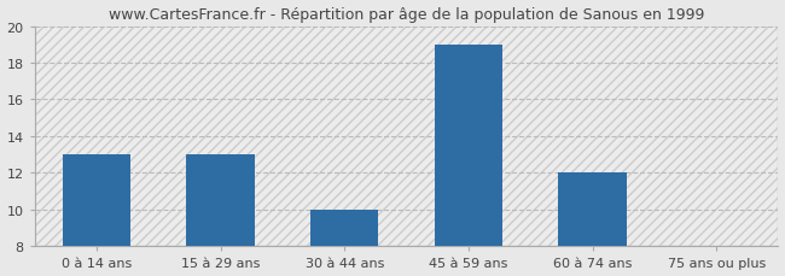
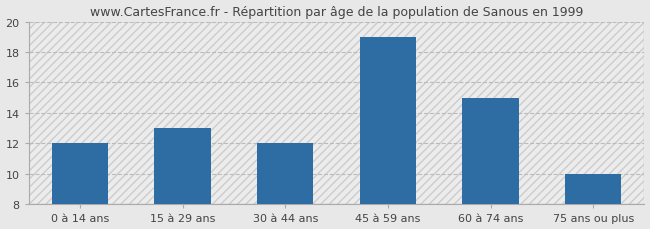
0 à 14 ans: 13 -> 12
30 à 44 ans: 10 -> 12
60 à 74 ans: 12 -> 15
75 ans ou plus: 8 -> 10
